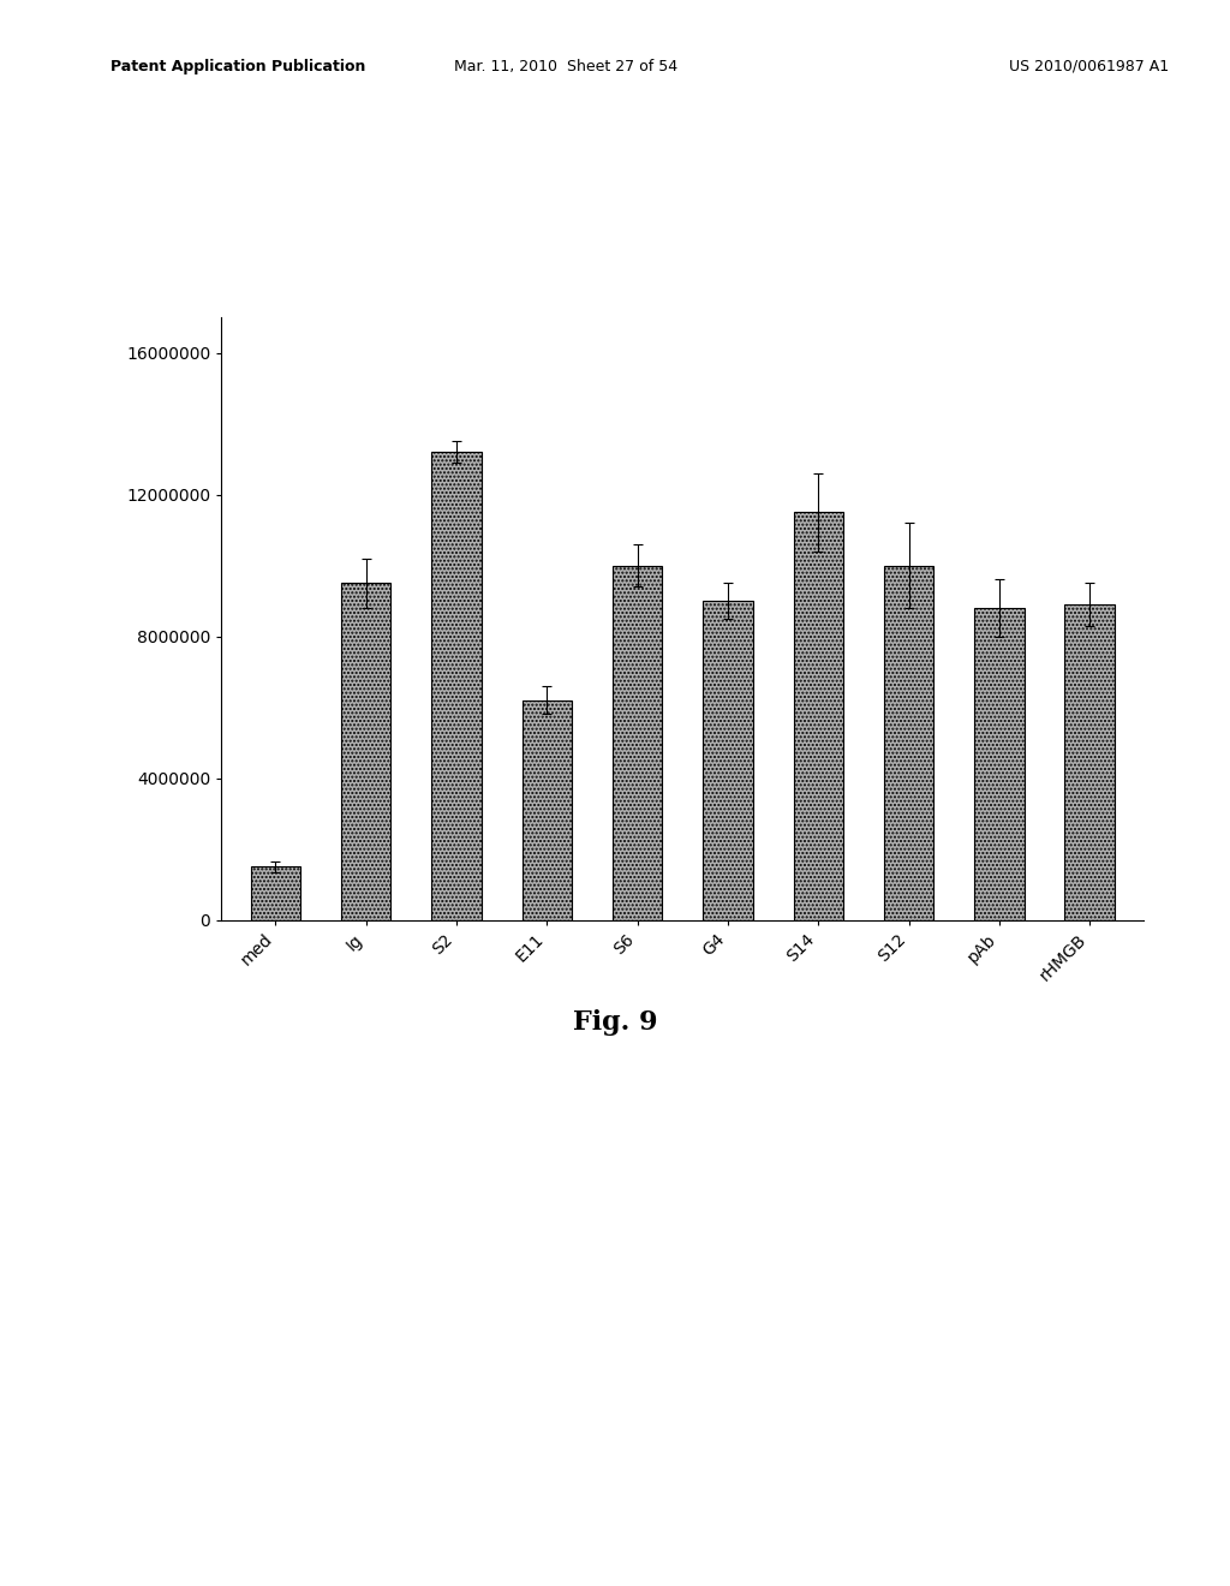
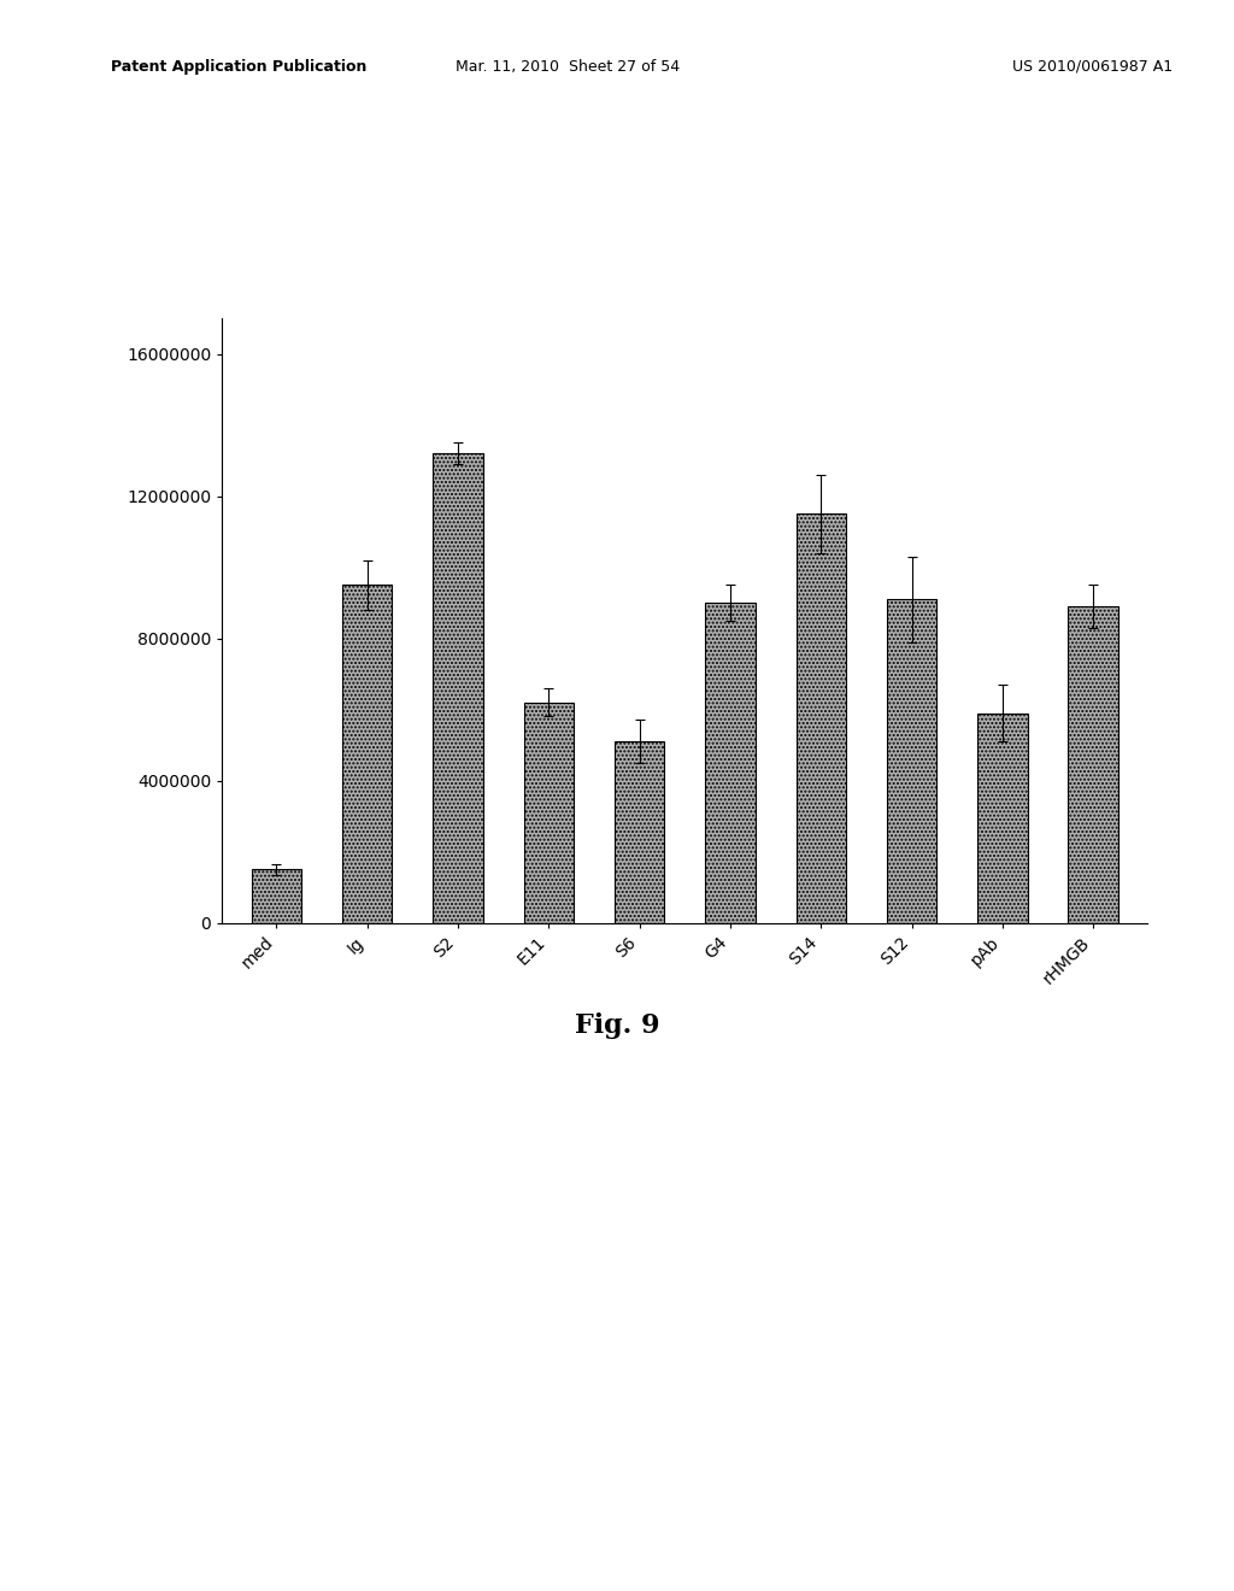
S6: 10000000 -> 5100000
S12: 10000000 -> 9100000
pAb: 8800000 -> 5900000
